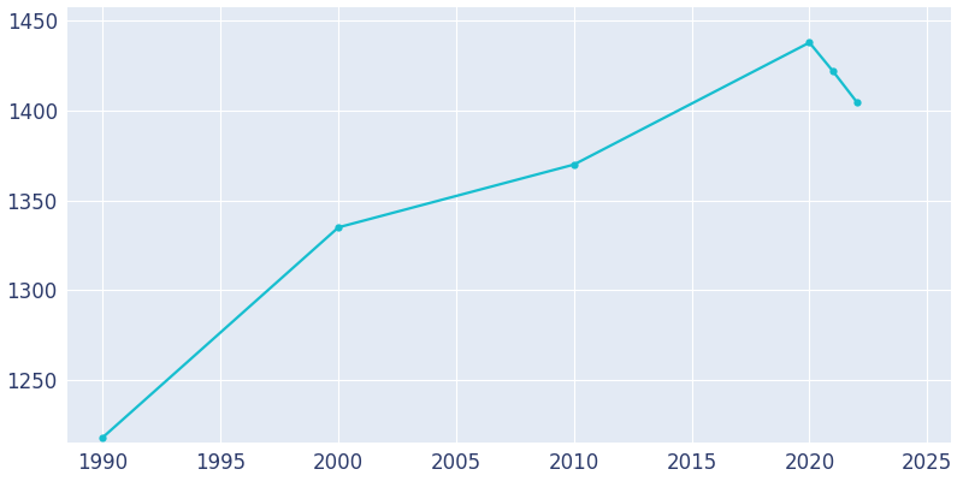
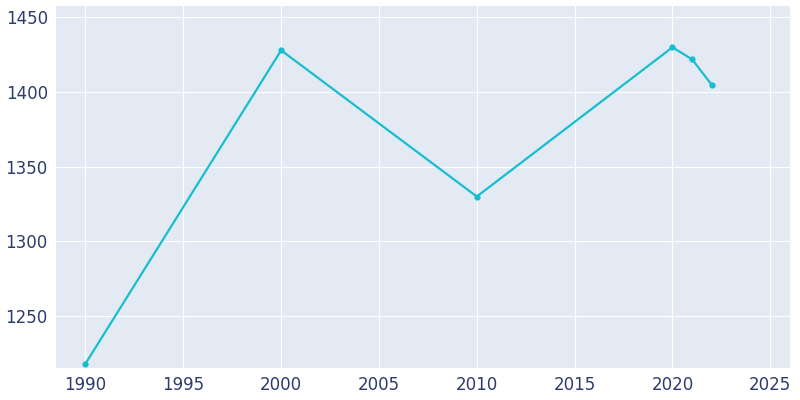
2000: 1335 -> 1428
2010: 1370 -> 1330
2020: 1438 -> 1430
